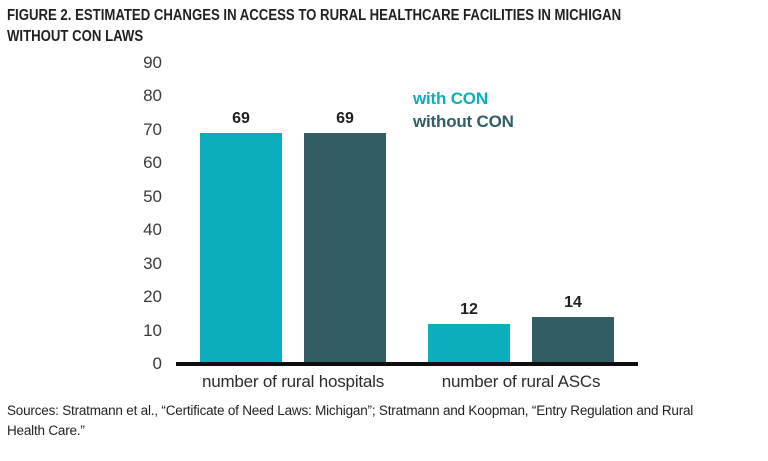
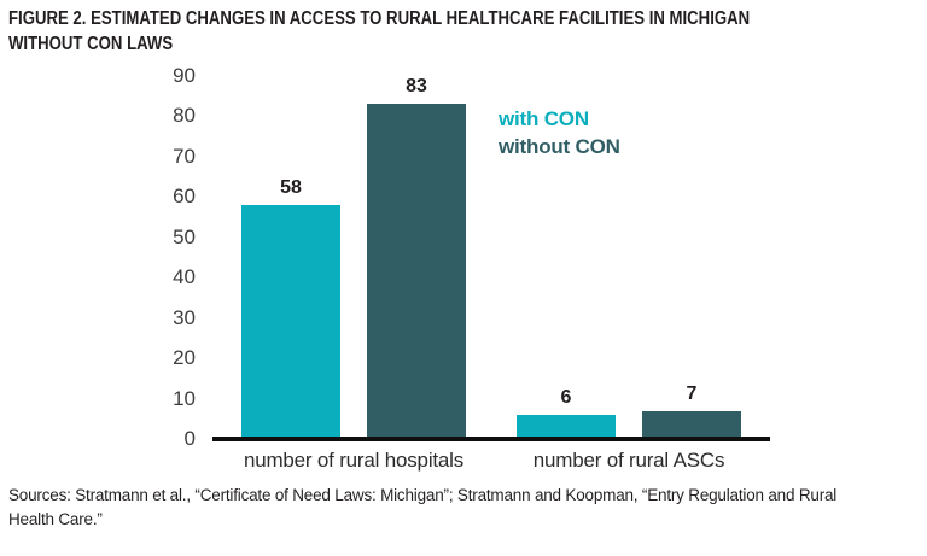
with CON/number of rural hospitals: 69 -> 58
without CON/number of rural hospitals: 69 -> 83
with CON/number of rural ASCs: 12 -> 6
without CON/number of rural ASCs: 14 -> 7
